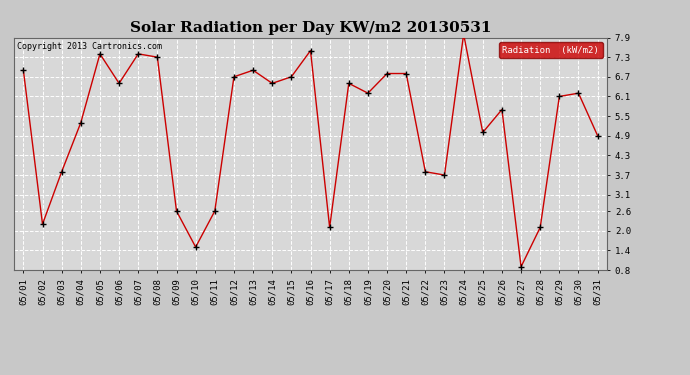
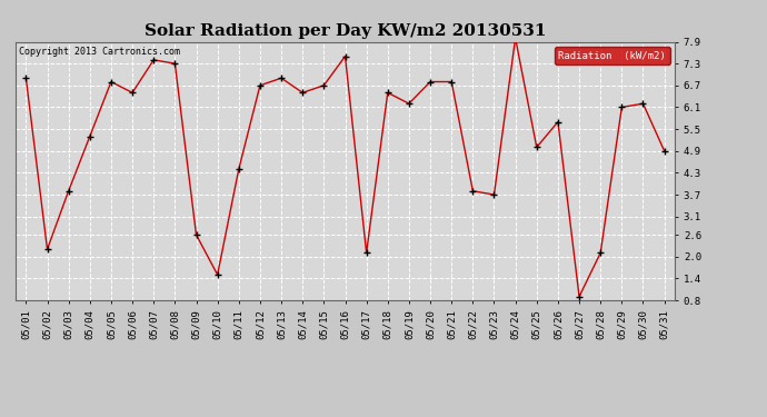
05/05: 7.4 -> 6.8
05/11: 2.6 -> 4.4
